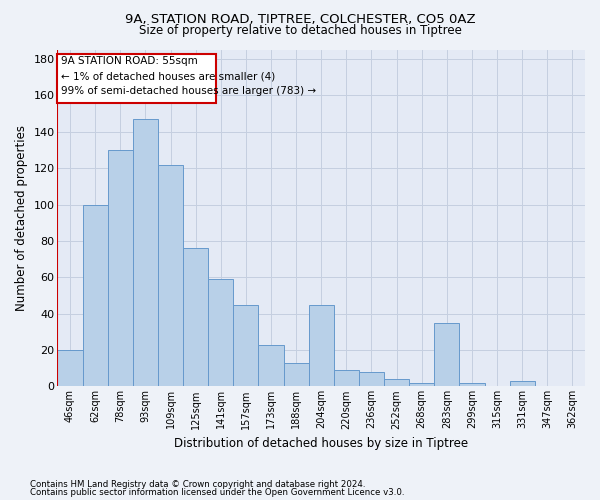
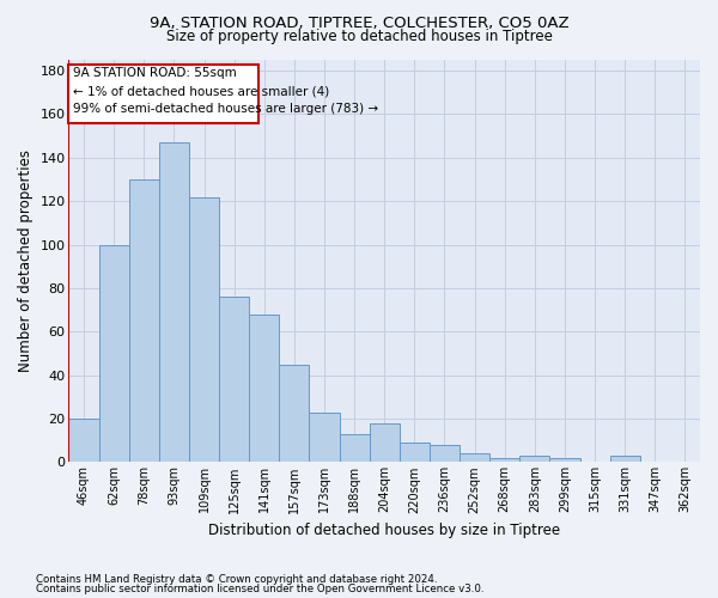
141sqm: 59 -> 68
204sqm: 45 -> 18
283sqm: 35 -> 3
